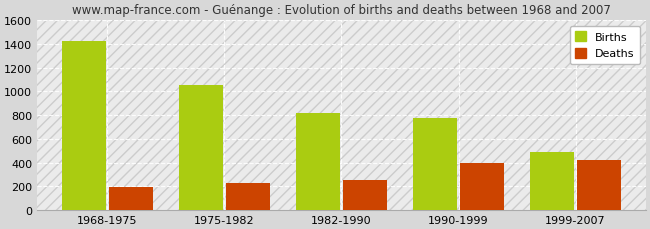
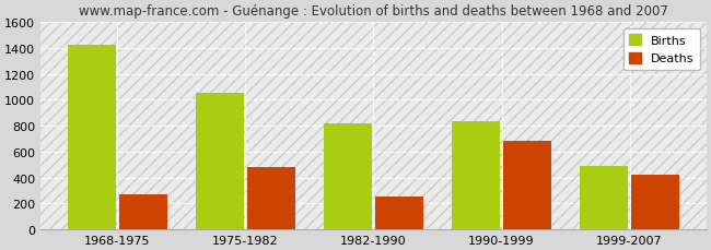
Deaths/1968-1975: 200 -> 270
Deaths/1975-1982: 220 -> 480
Births/1990-1999: 780 -> 830
Deaths/1990-1999: 400 -> 680
